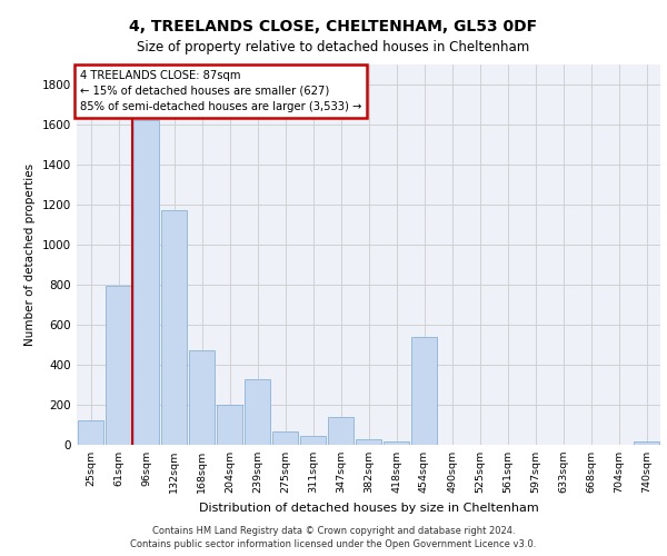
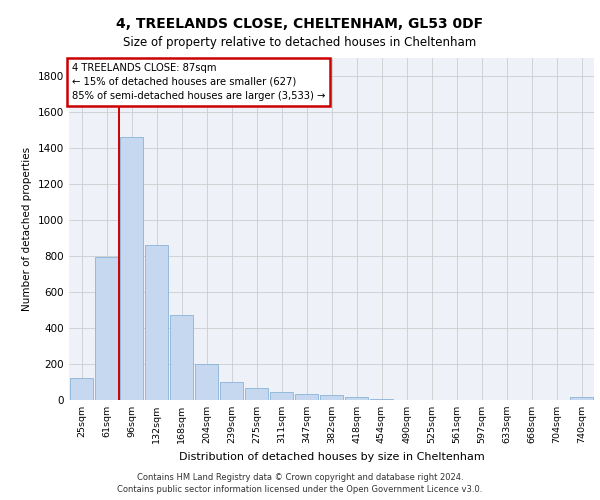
96sqm: 1620 -> 1460
132sqm: 1170 -> 860
239sqm: 330 -> 100
347sqm: 140 -> 40
454sqm: 540 -> 0
